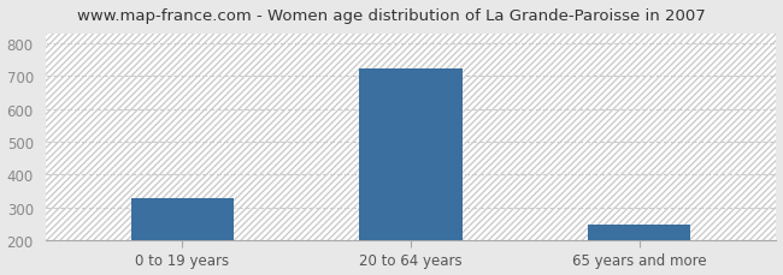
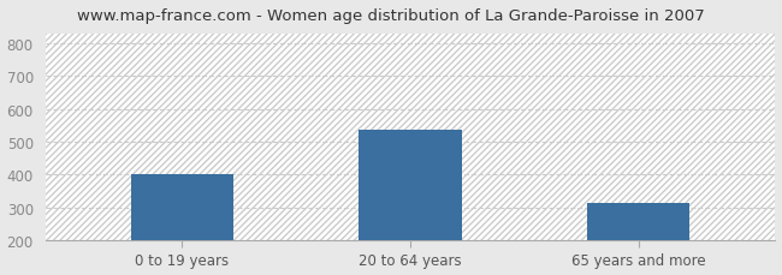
0 to 19 years: 327 -> 400
20 to 64 years: 722 -> 535
65 years and more: 248 -> 315
